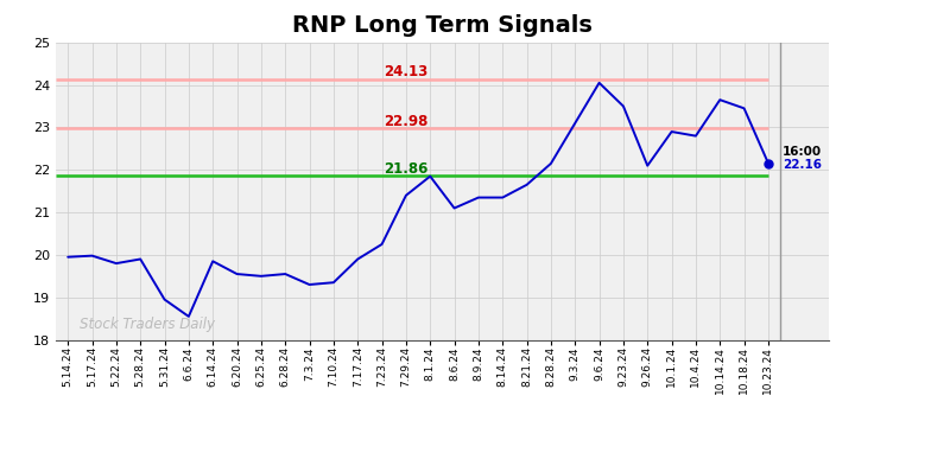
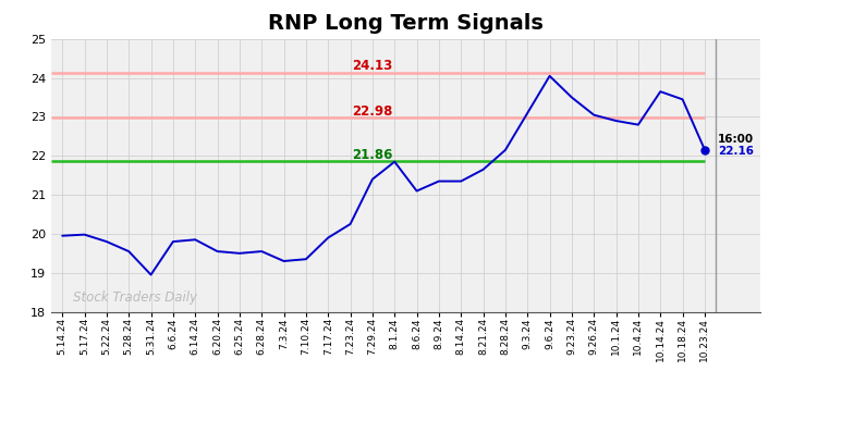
5.28.24: 19.90 -> 19.55
6.6.24: 18.55 -> 19.80
9.26.24: 22.10 -> 23.05
